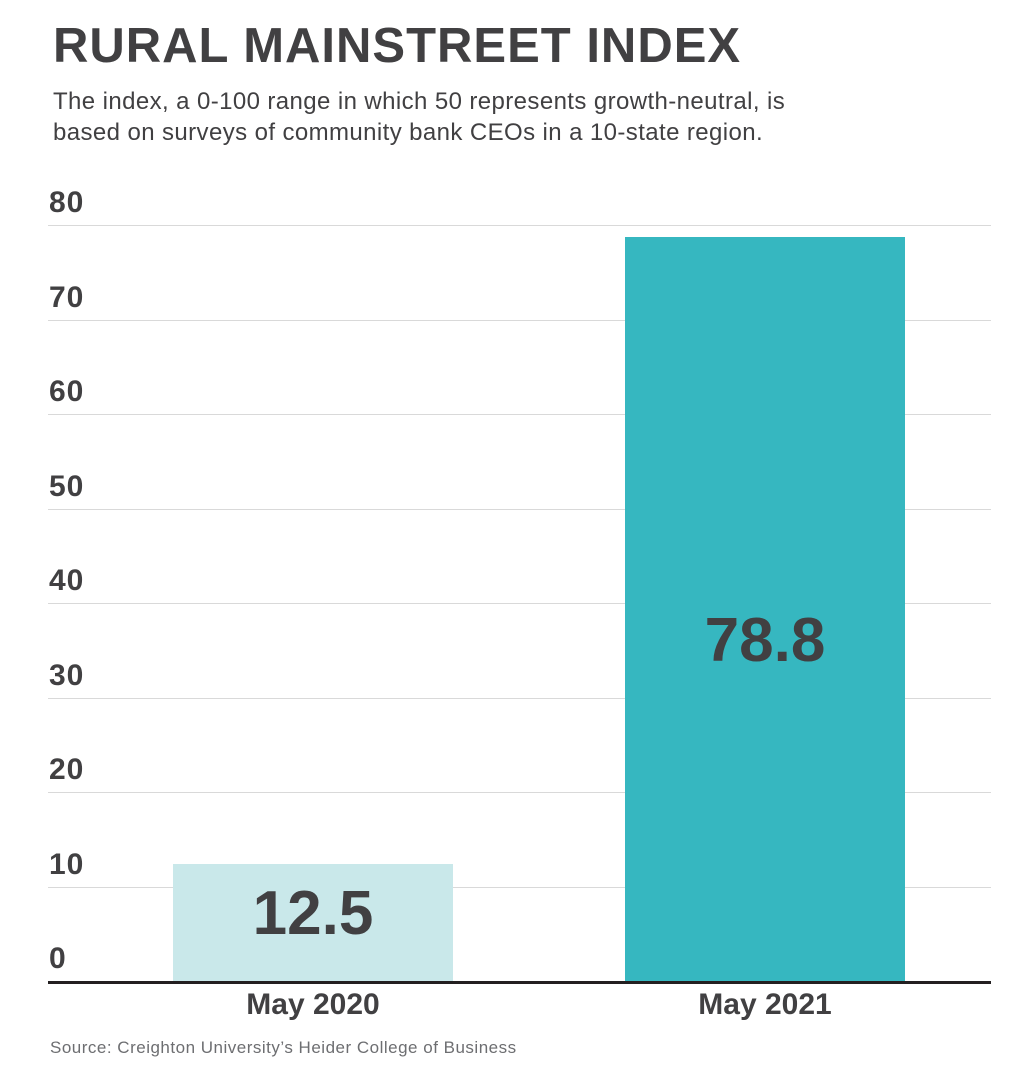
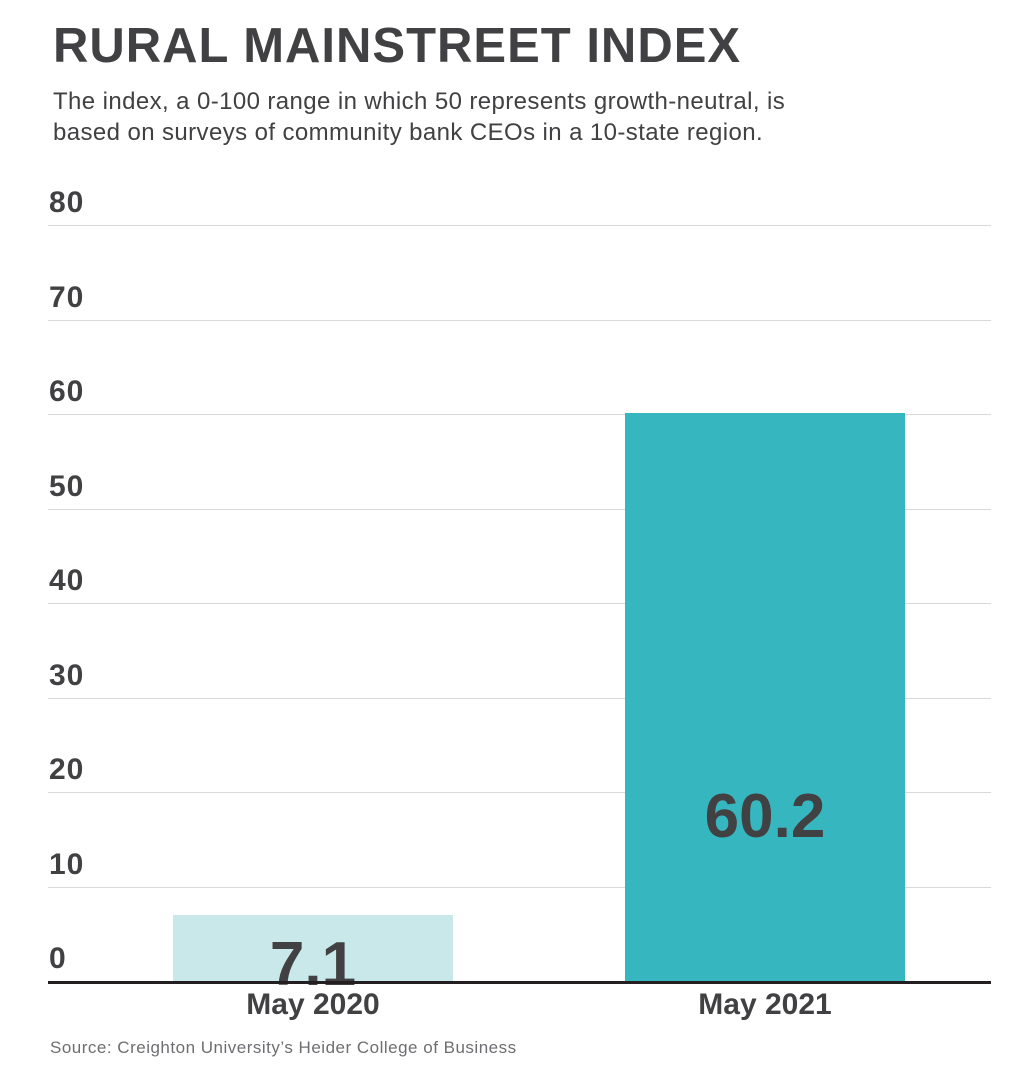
May 2020: 12.5 -> 7.1
May 2021: 78.8 -> 60.2
